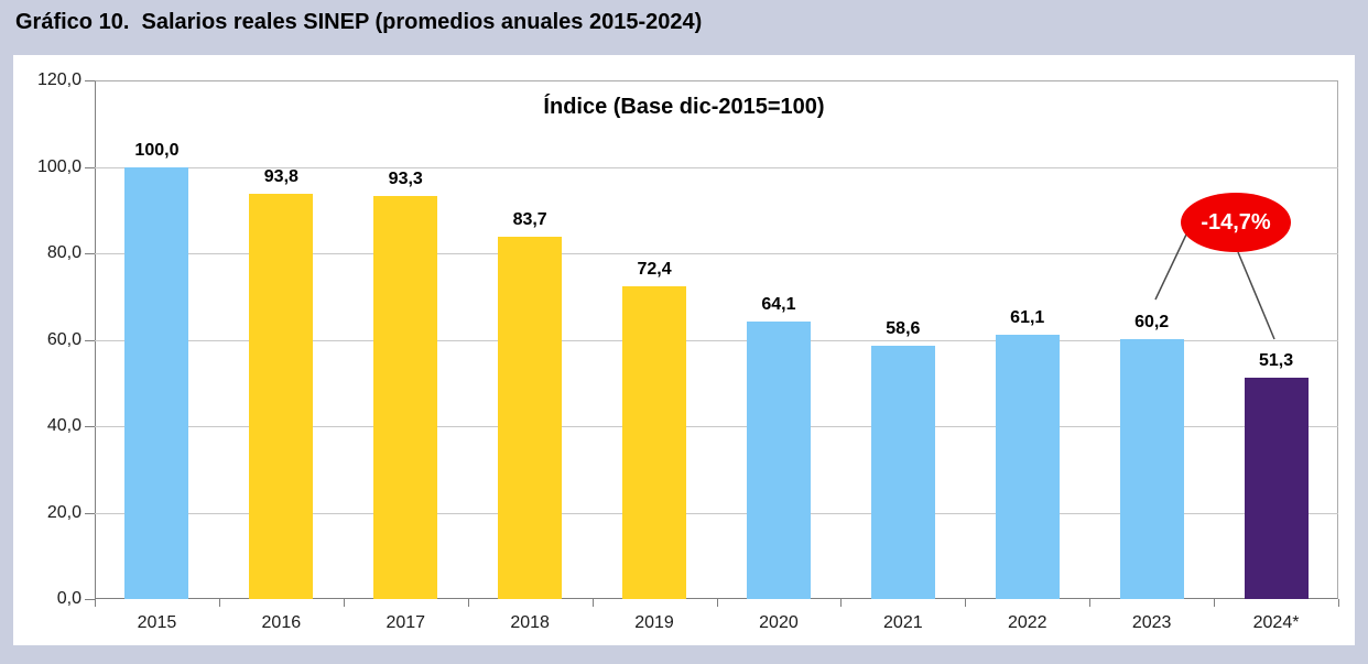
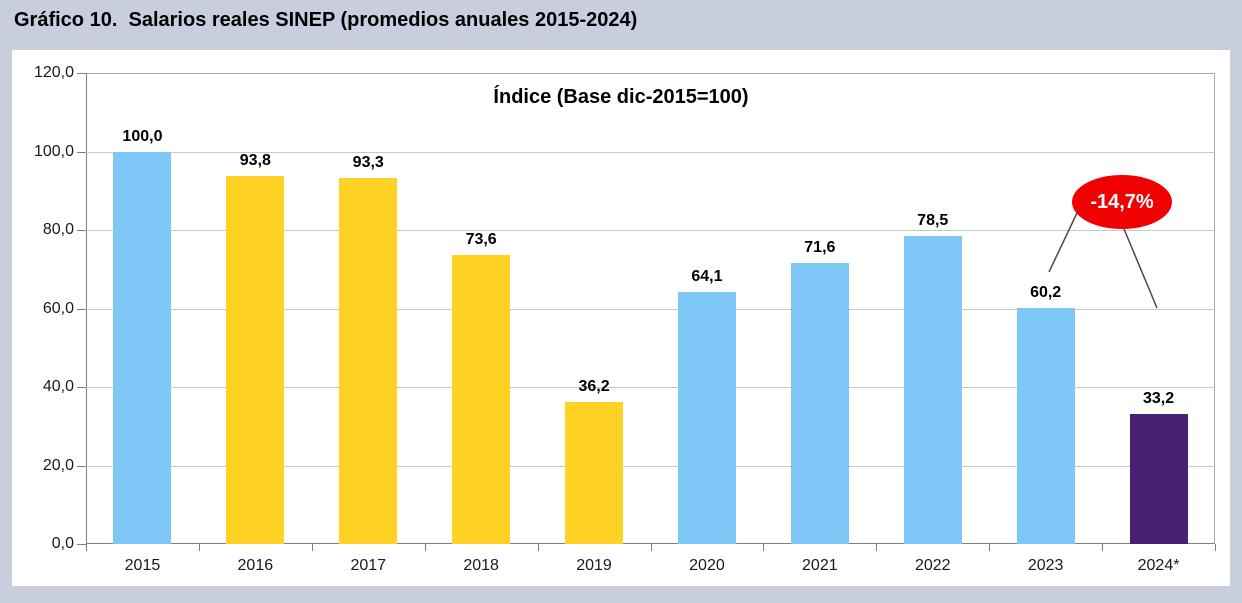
2018: 83,7 -> 73,6
2019: 72,4 -> 36,2
2021: 58,6 -> 71,6
2022: 61,1 -> 78,5
2024*: 51,3 -> 33,2
